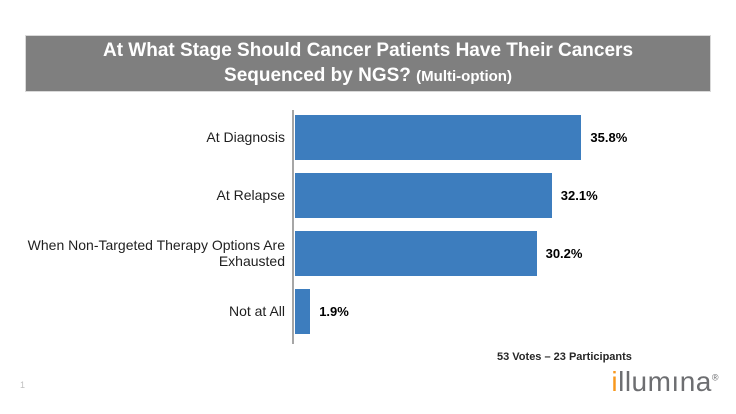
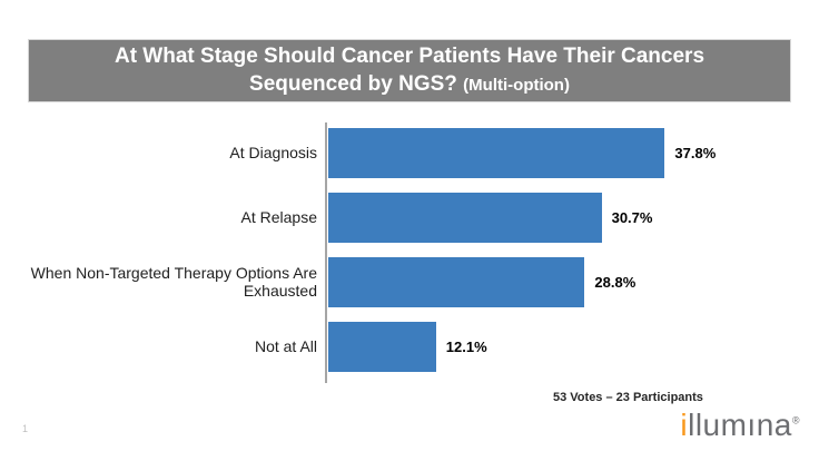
At Diagnosis: 35.8% -> 37.8%
At Relapse: 32.1% -> 30.7%
When Non-Targeted Therapy Options Are Exhausted: 30.2% -> 28.8%
Not at All: 1.9% -> 12.1%
